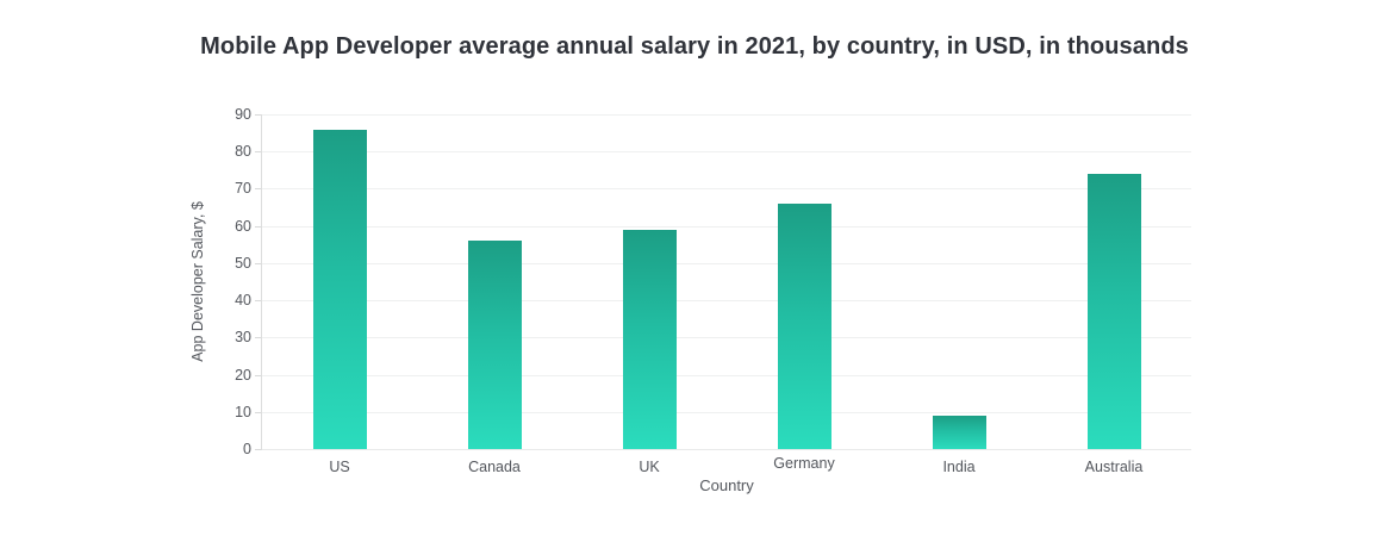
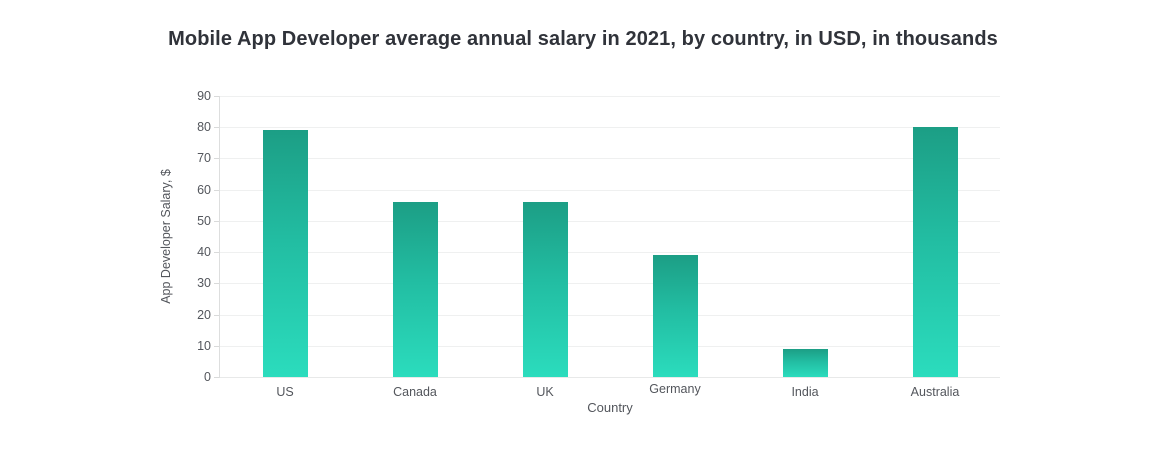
US: 86 -> 79
UK: 59 -> 56
Germany: 66 -> 39
Australia: 74 -> 80
